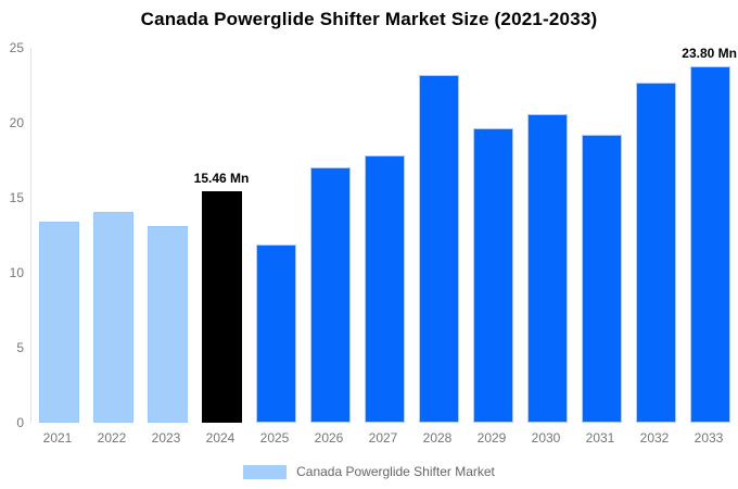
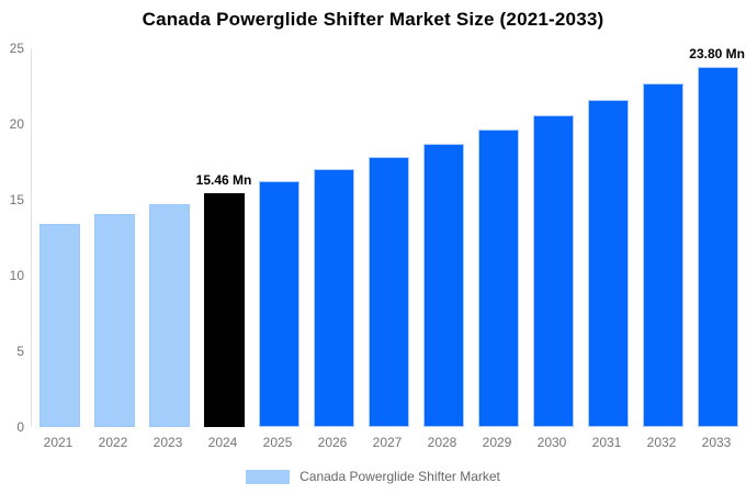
2023: 13.1 -> 14.7
2025: 11.9 -> 16.2
2028: 23.2 -> 18.7
2031: 19.2 -> 21.6
